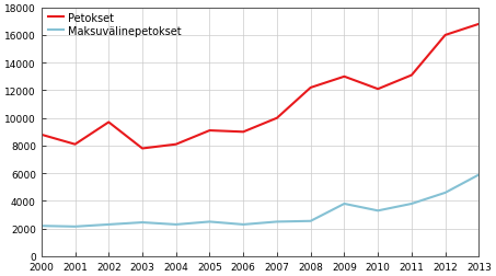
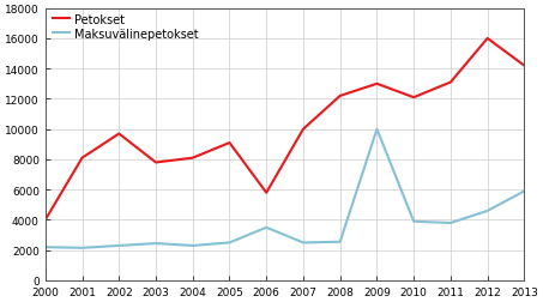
Petokset/2000: 8800 -> 4000
Petokset/2006: 9000 -> 5800
Maksuvälinepetokset/2006: 2300 -> 3500
Maksuvälinepetokset/2009: 3800 -> 10000
Maksuvälinepetokset/2010: 3300 -> 3900
Petokset/2013: 16800 -> 14200
